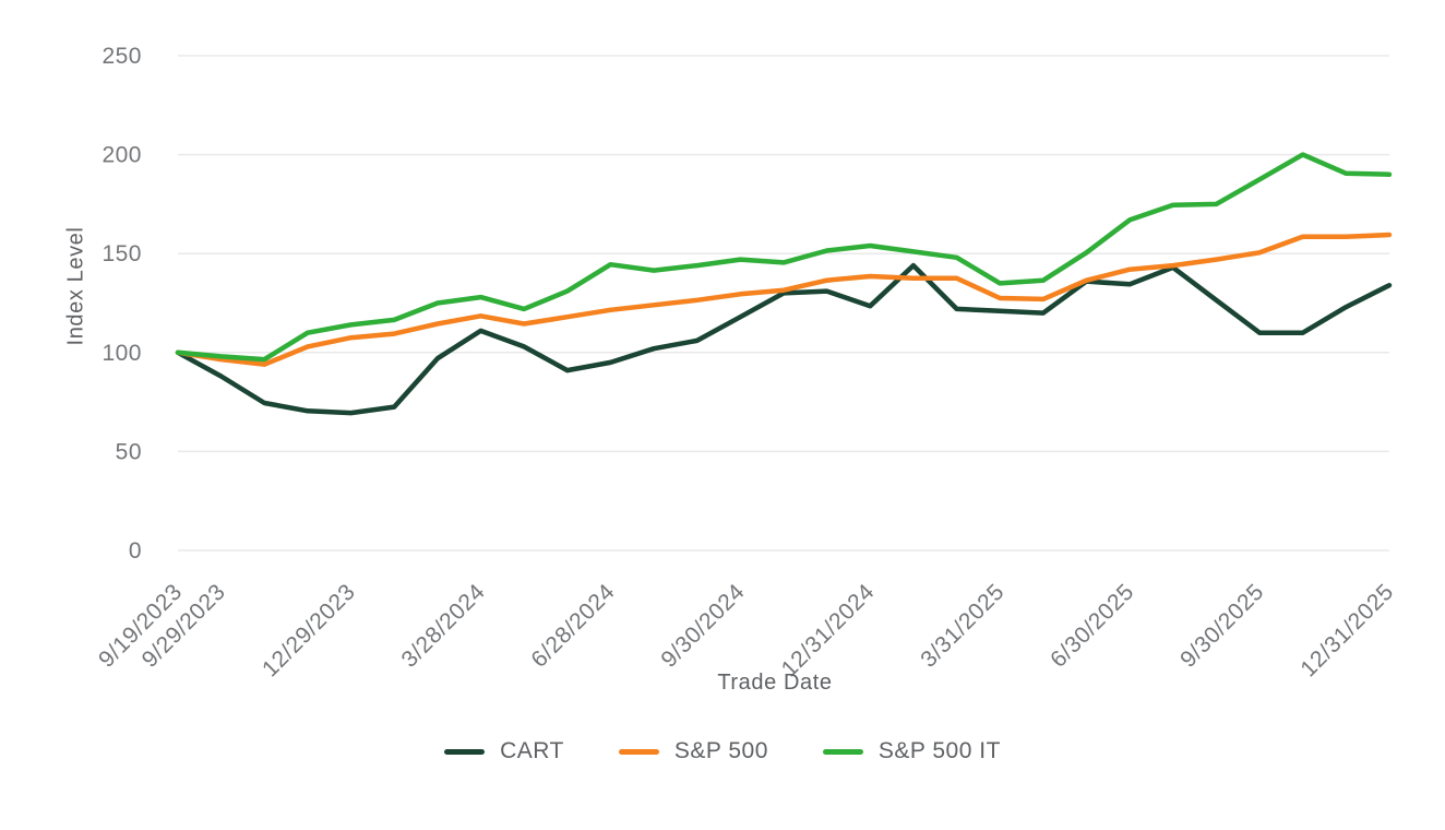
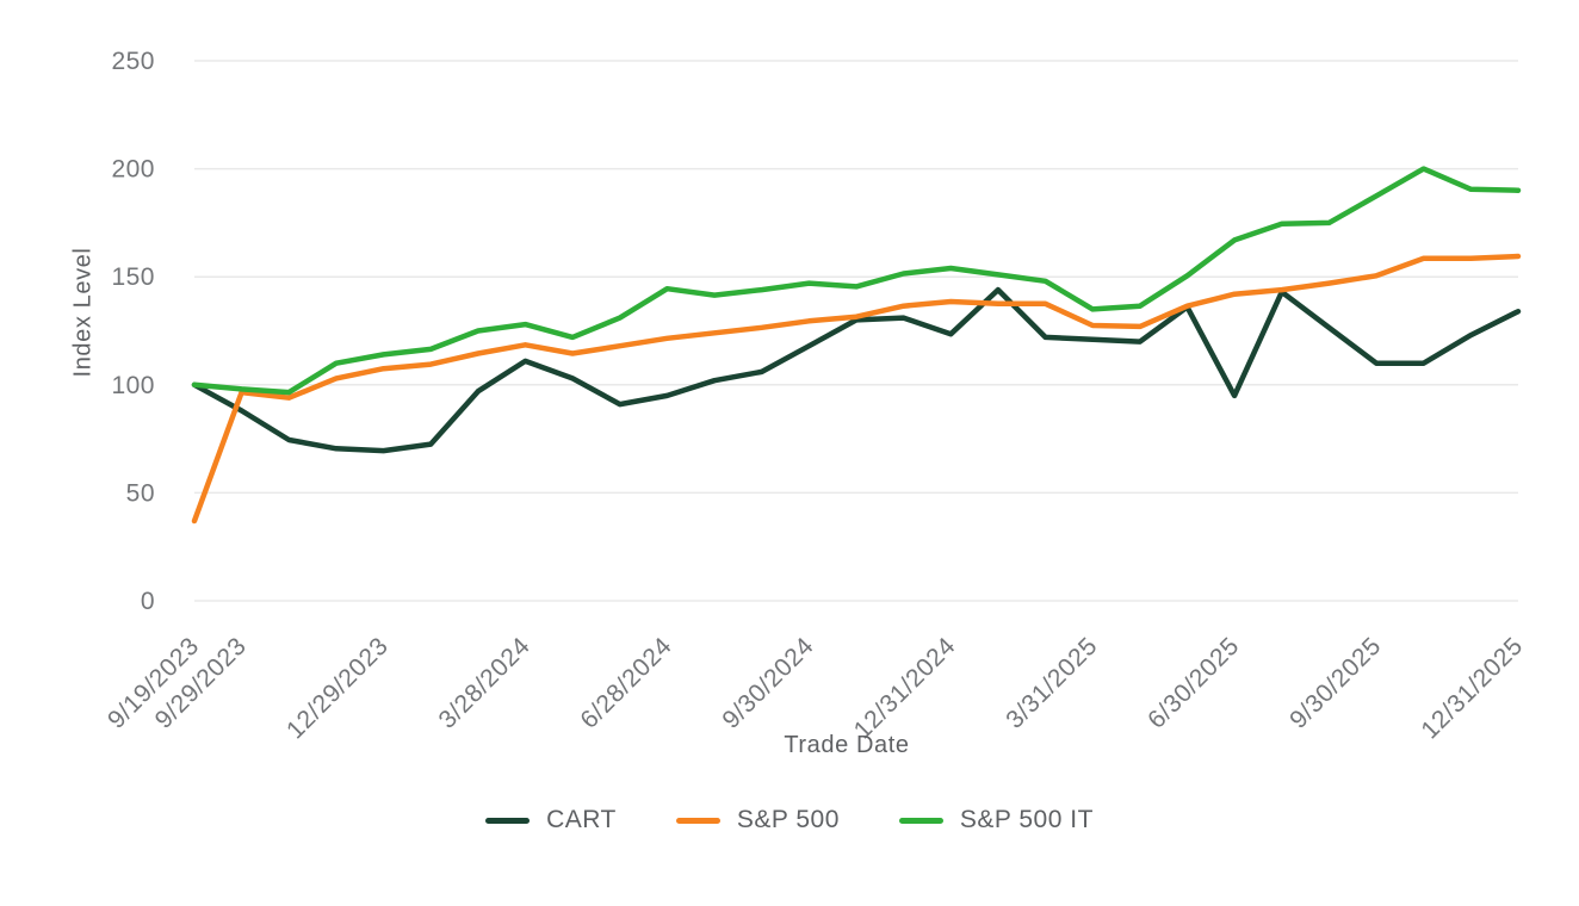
S&P 500/9/19/2023: 100 -> 37
CART/6/30/2025: 134 -> 95
